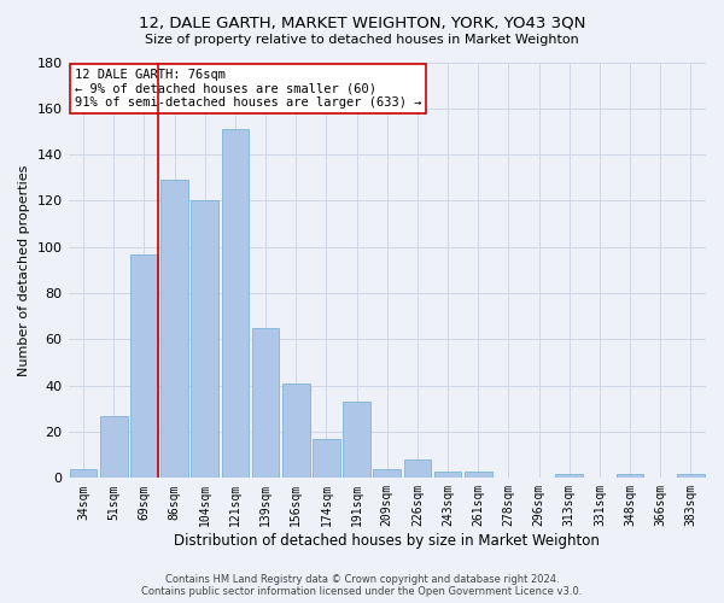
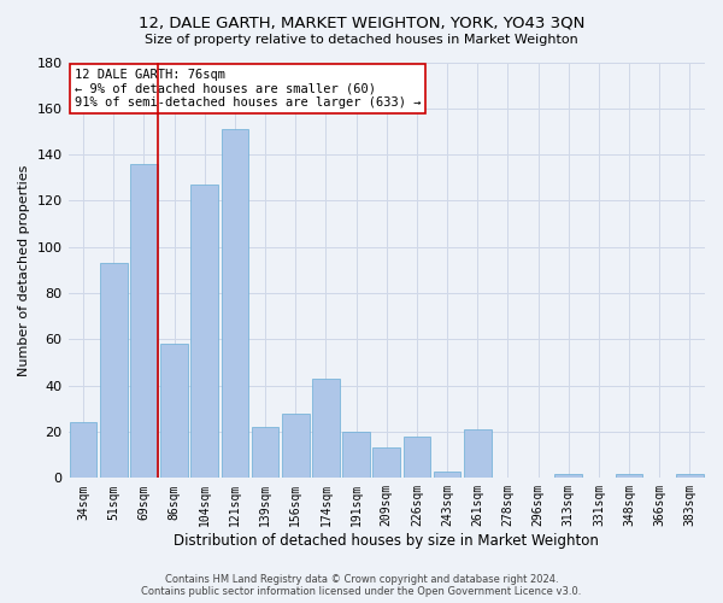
34sqm: 4 -> 24
51sqm: 27 -> 93
69sqm: 97 -> 136
86sqm: 129 -> 58
104sqm: 120 -> 127
139sqm: 65 -> 22
156sqm: 41 -> 28
174sqm: 17 -> 43
191sqm: 33 -> 20
209sqm: 4 -> 13
226sqm: 8 -> 18
261sqm: 3 -> 21
